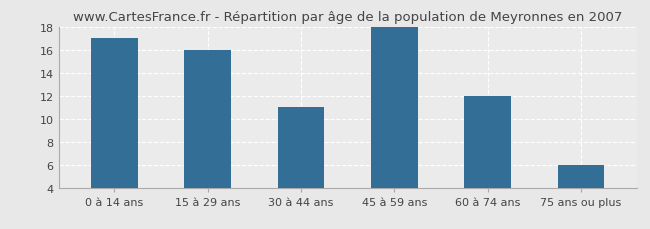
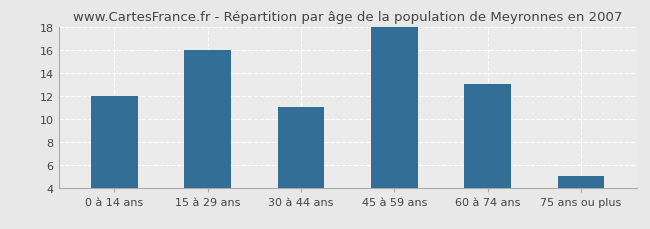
0 à 14 ans: 17 -> 12
60 à 74 ans: 12 -> 13
75 ans ou plus: 6 -> 5
